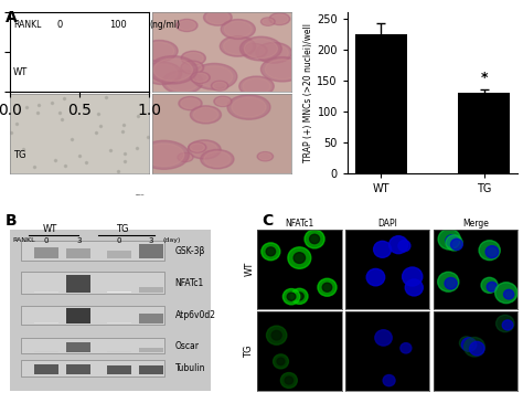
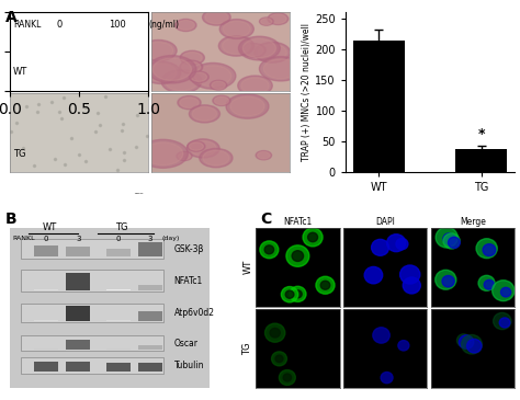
WT: 224 -> 213
TG: 130 -> 37
